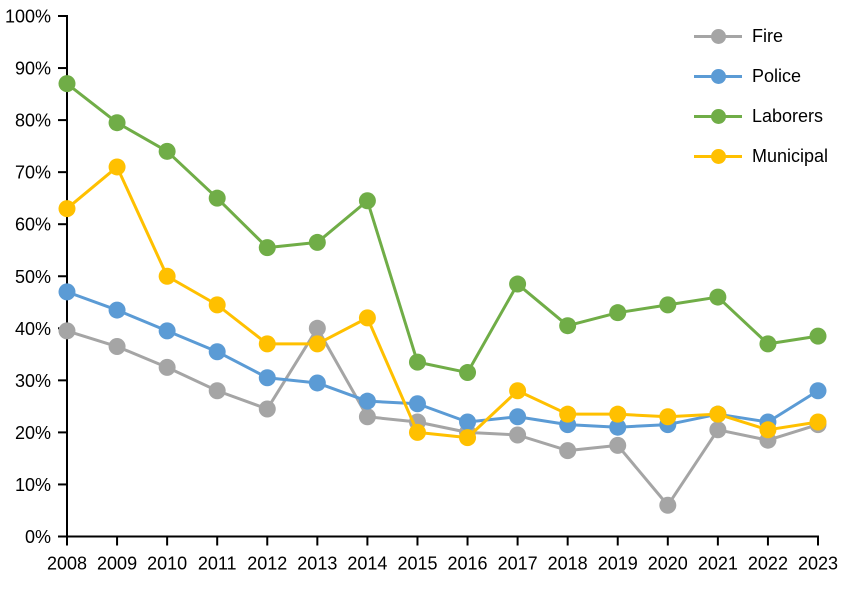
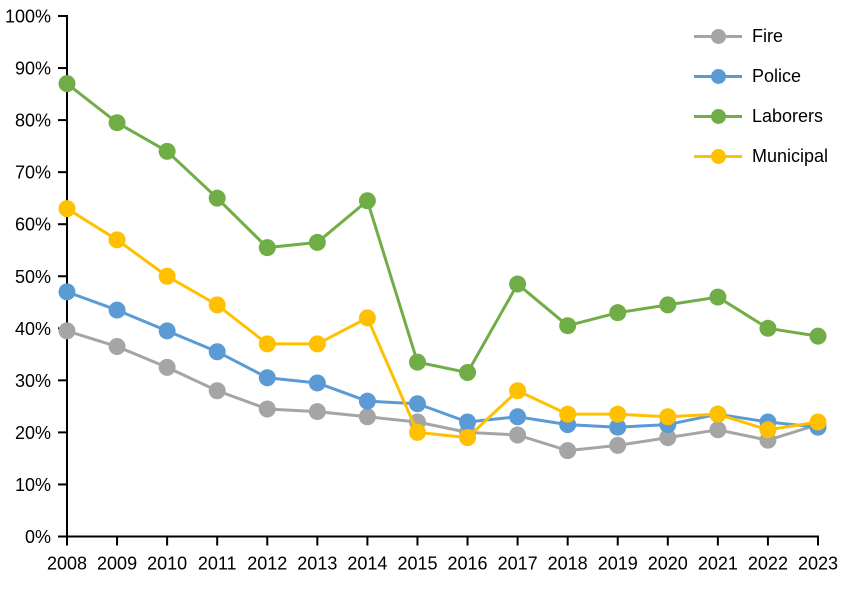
Municipal/2009: 71% -> 57%
Fire/2013: 40% -> 24%
Fire/2020: 6% -> 19%
Laborers/2022: 37% -> 40%
Police/2023: 28% -> 21%
